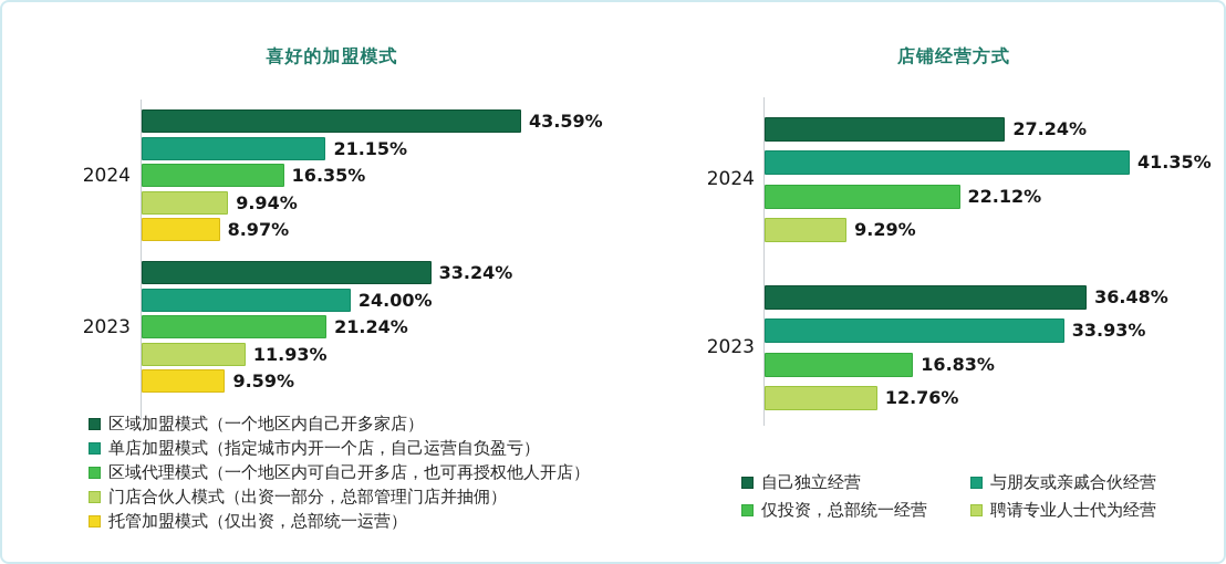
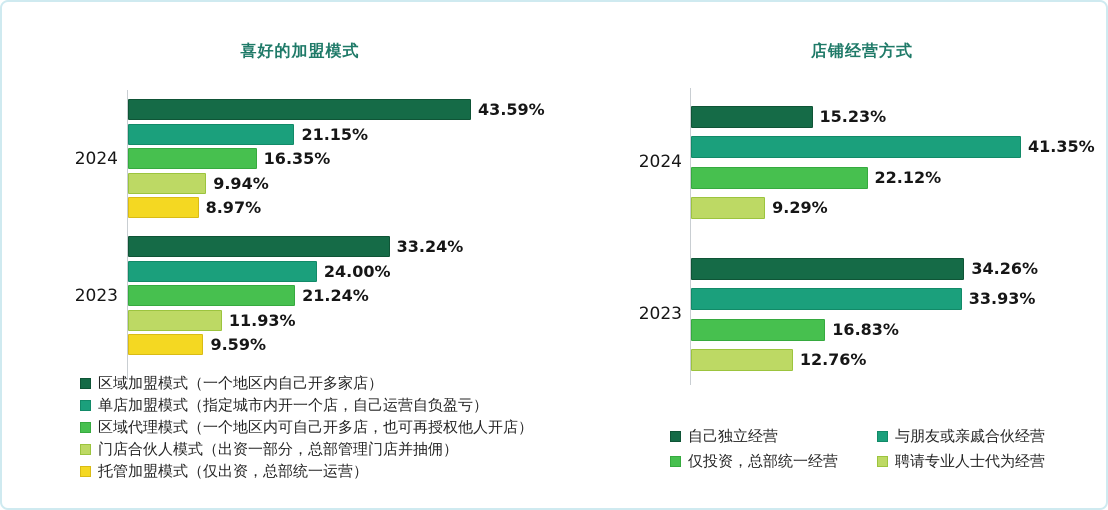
店铺经营方式/自己独立经营/2024: 27.24% -> 15.23%
店铺经营方式/自己独立经营/2023: 36.48% -> 34.26%
